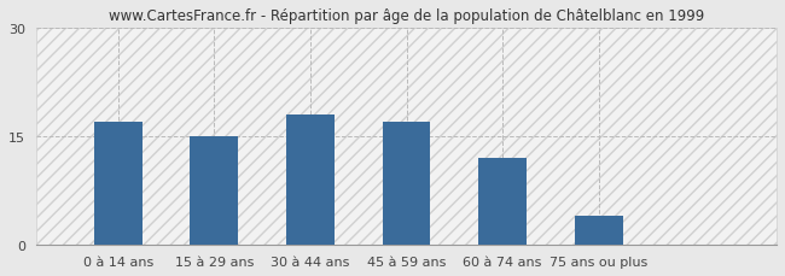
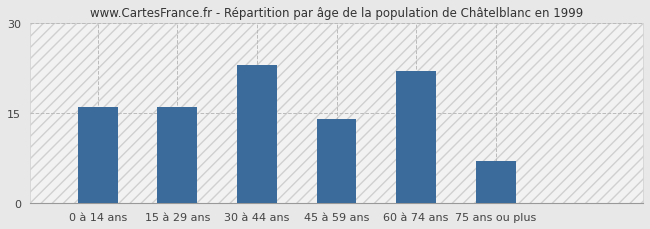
0 à 14 ans: 17 -> 16
15 à 29 ans: 15 -> 16
30 à 44 ans: 18 -> 23
45 à 59 ans: 17 -> 14
60 à 74 ans: 12 -> 22
75 ans ou plus: 4 -> 7
